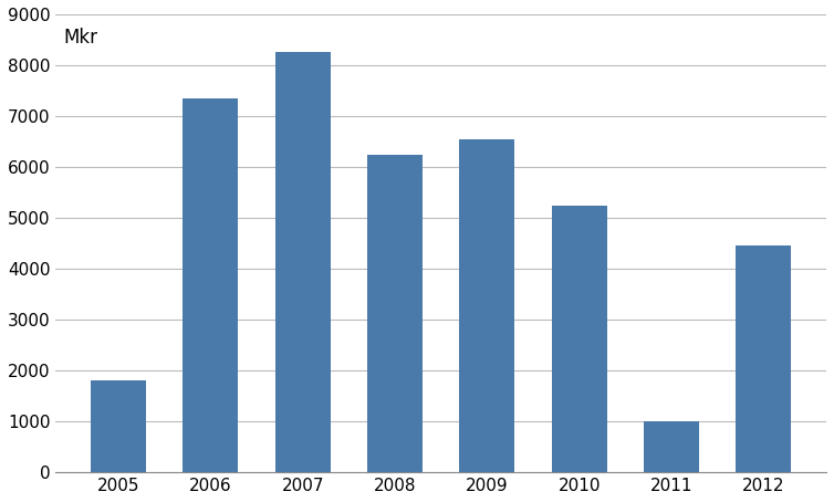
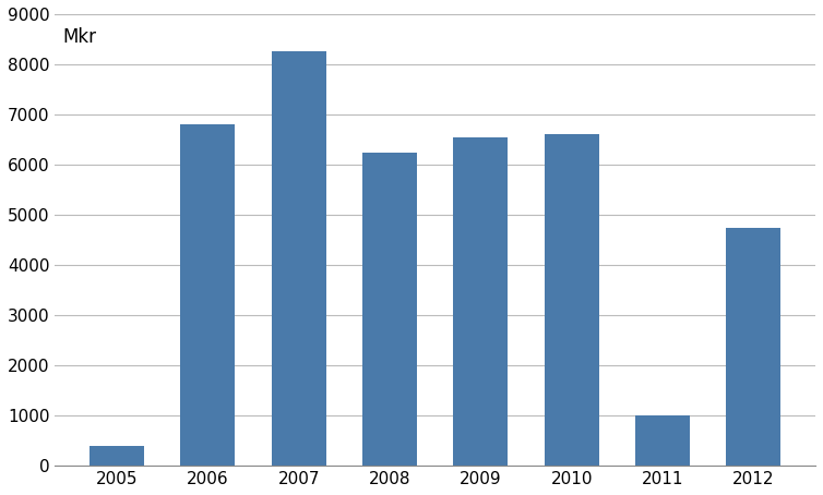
2005: 1800 -> 400
2006: 7350 -> 6800
2010: 5250 -> 6600
2012: 4450 -> 4750
